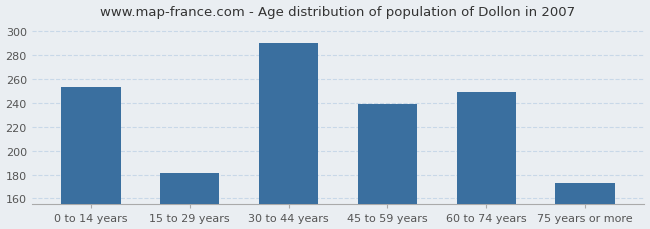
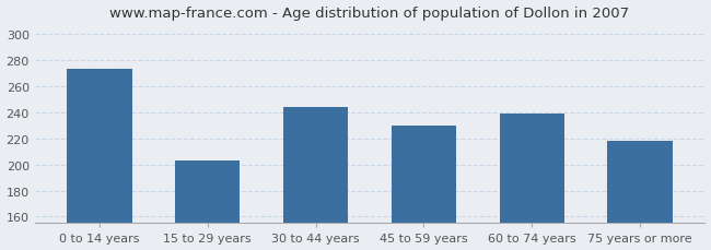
0 to 14 years: 253 -> 273
15 to 29 years: 181 -> 203
30 to 44 years: 290 -> 244
45 to 59 years: 239 -> 230
60 to 74 years: 249 -> 239
75 years or more: 173 -> 218
